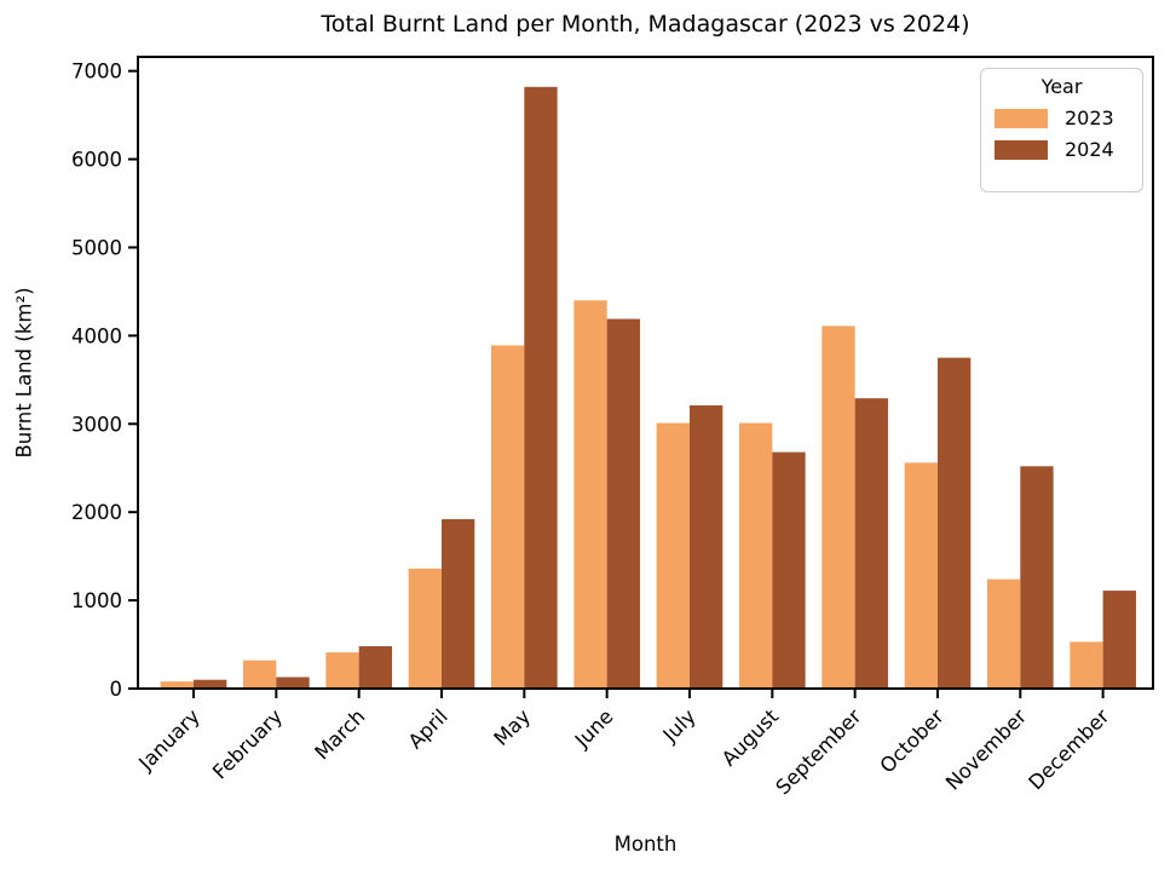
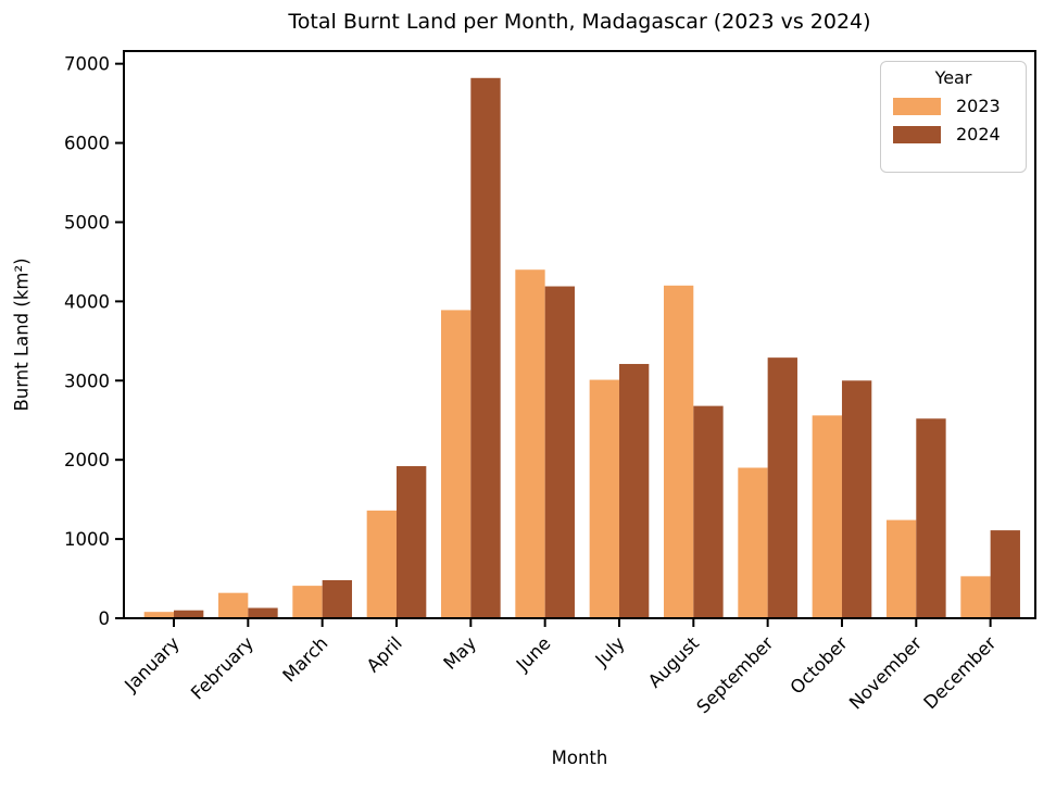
2023/August: 3000 -> 4200
2023/September: 4100 -> 1900
2024/October: 3800 -> 3000
